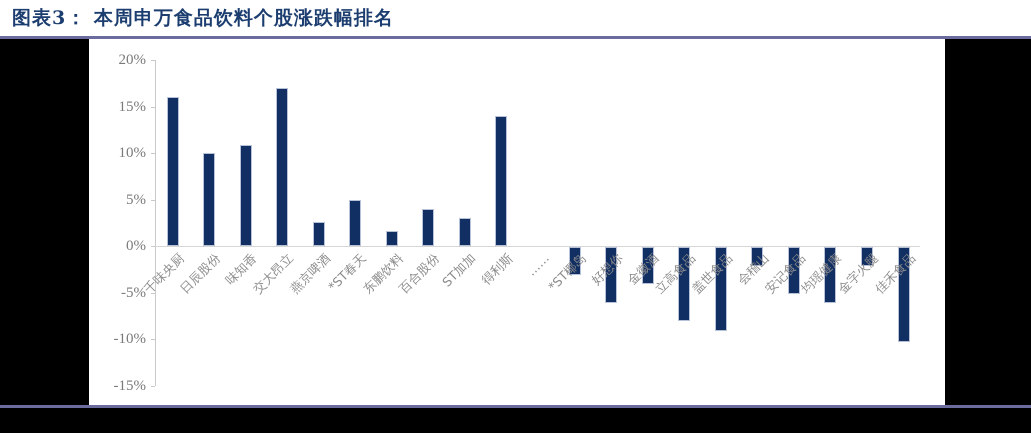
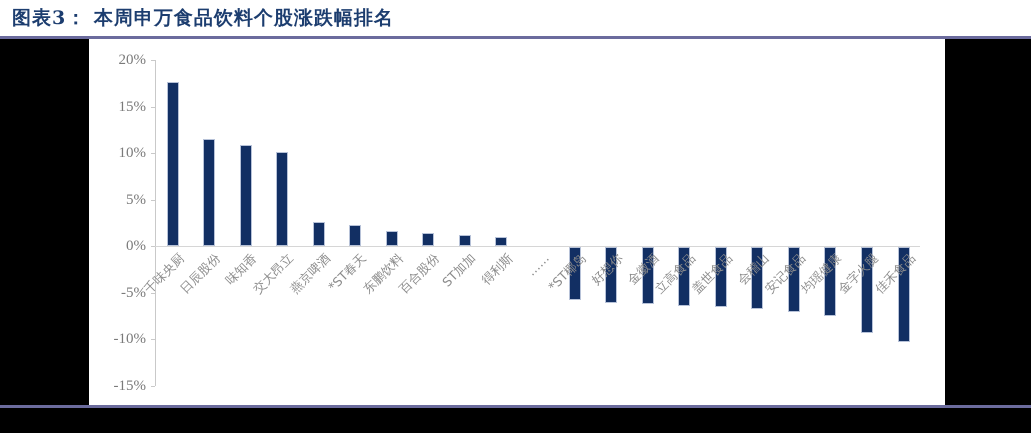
千味央厨: 16% -> 18%
日辰股份: 10% -> 12%
交大昂立: 17% -> 10%
*ST春天: 5% -> 2%
百合股份: 4% -> 1%
ST加加: 3% -> 1%
得利斯: 14% -> 1%
*ST椰岛: -3% -> -6%
金徽酒: -4% -> -6%
立高食品: -8% -> -6%
盖世食品: -9% -> -6%
会稽山: -2% -> -7%
安记食品: -5% -> -7%
均瑶健康: -6% -> -7%
金字火腿: -2% -> -9%
